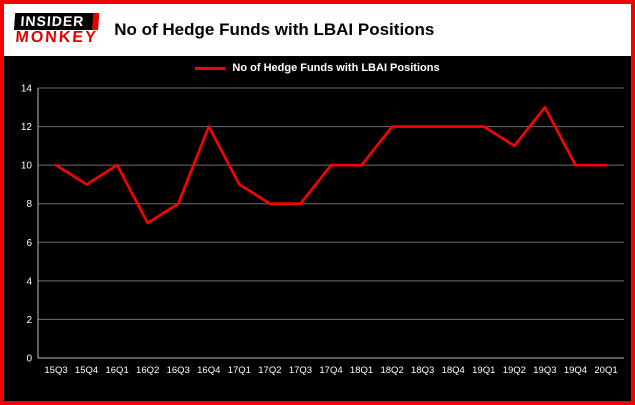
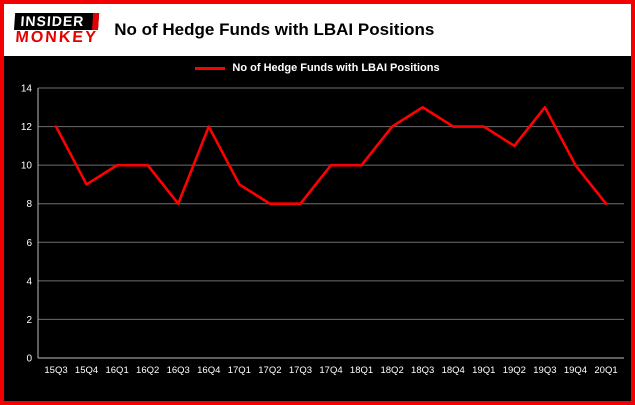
15Q3: 10 -> 12
16Q2: 7 -> 10
18Q3: 12 -> 13
20Q1: 10 -> 8
